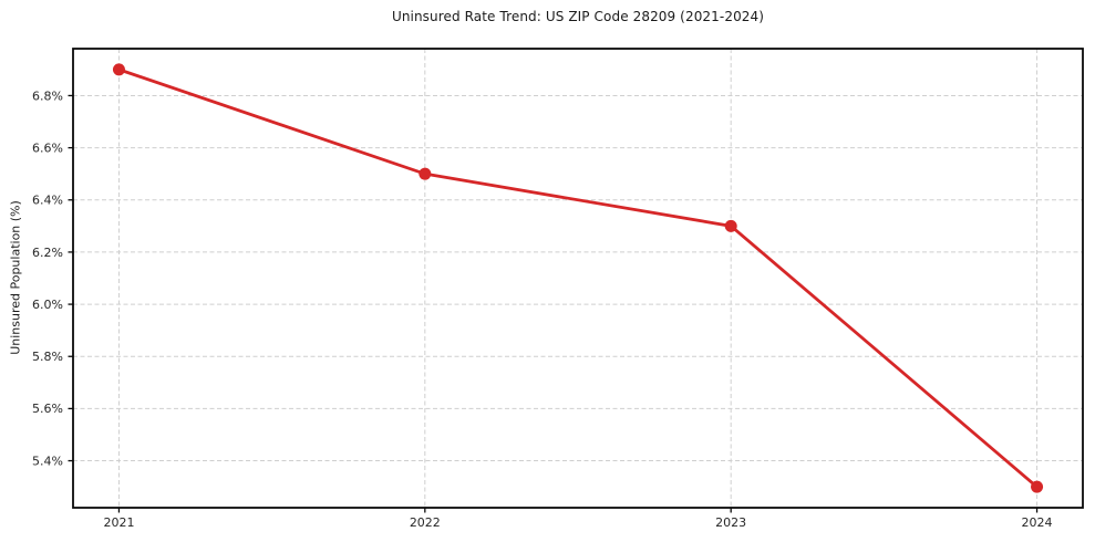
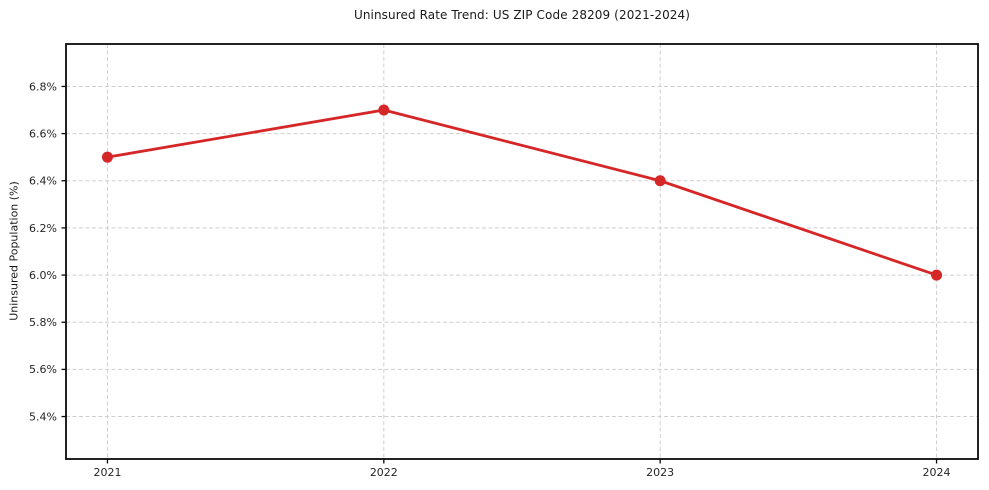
2021: 6.9% -> 6.5%
2022: 6.5% -> 6.7%
2023: 6.3% -> 6.4%
2024: 5.3% -> 6.0%
